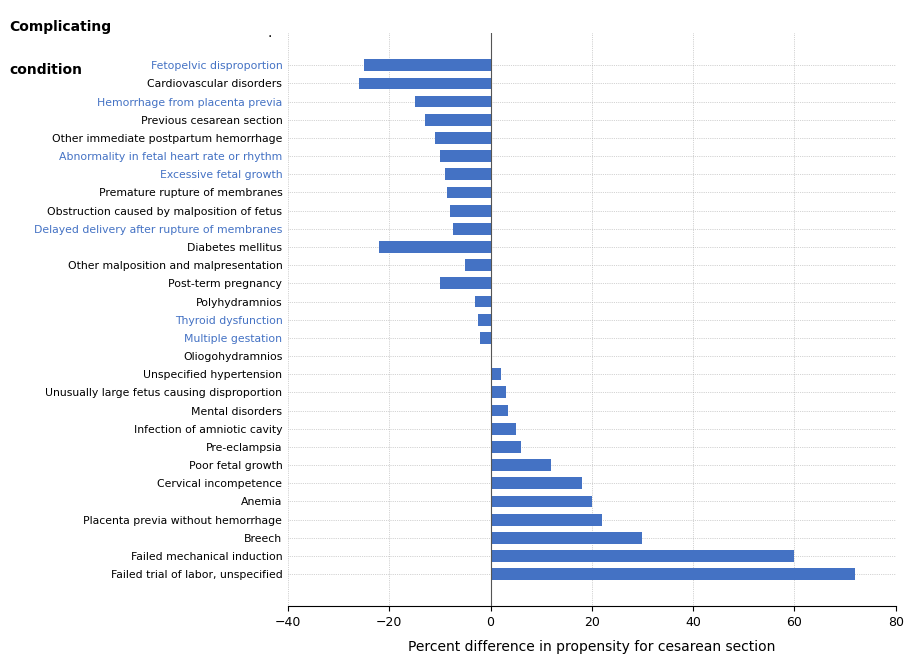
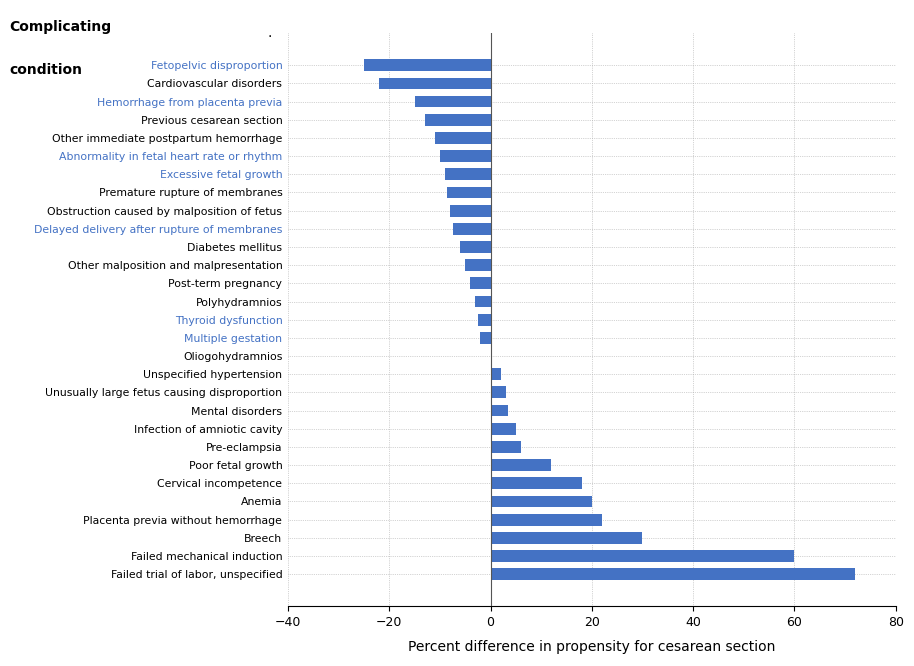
Cardiovascular disorders: -26.0 -> -22.0
Diabetes mellitus: -22.0 -> -6.0
Post-term pregnancy: -10.0 -> -4.0
